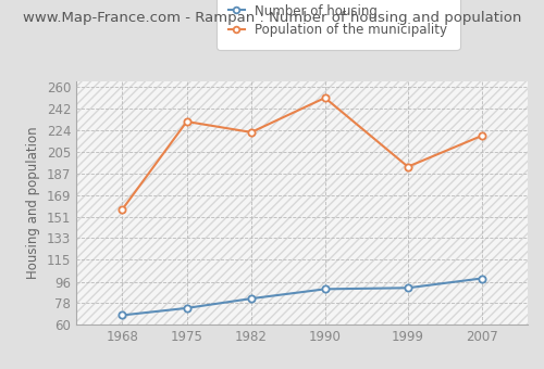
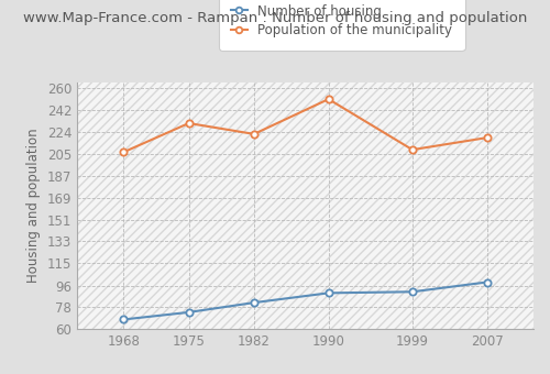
Population of the municipality/1968: 157 -> 207
Population of the municipality/1999: 193 -> 209
